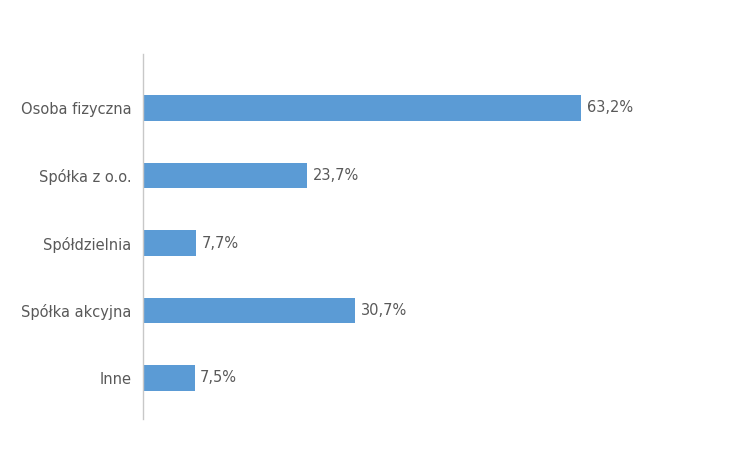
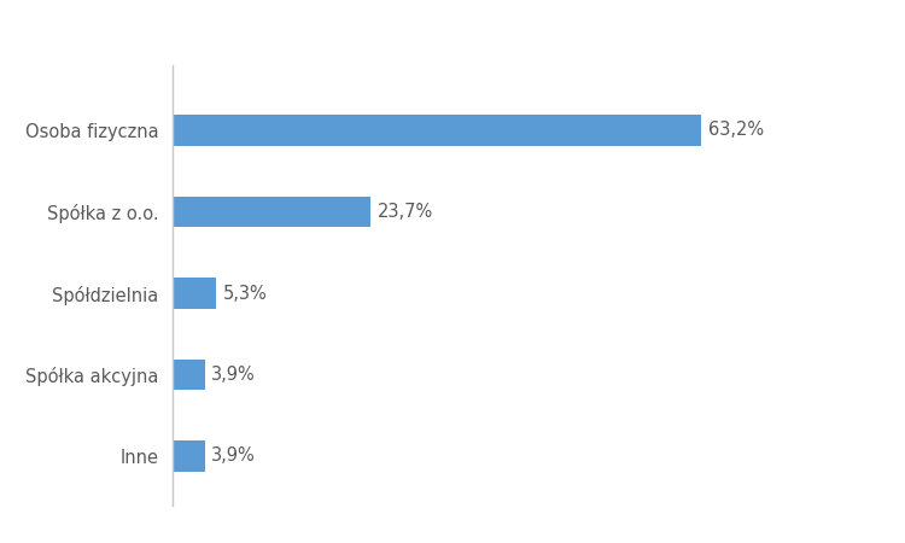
Spółdzielnia: 7,7% -> 5,3%
Spółka akcyjna: 30,7% -> 3,9%
Inne: 7,5% -> 3,9%
